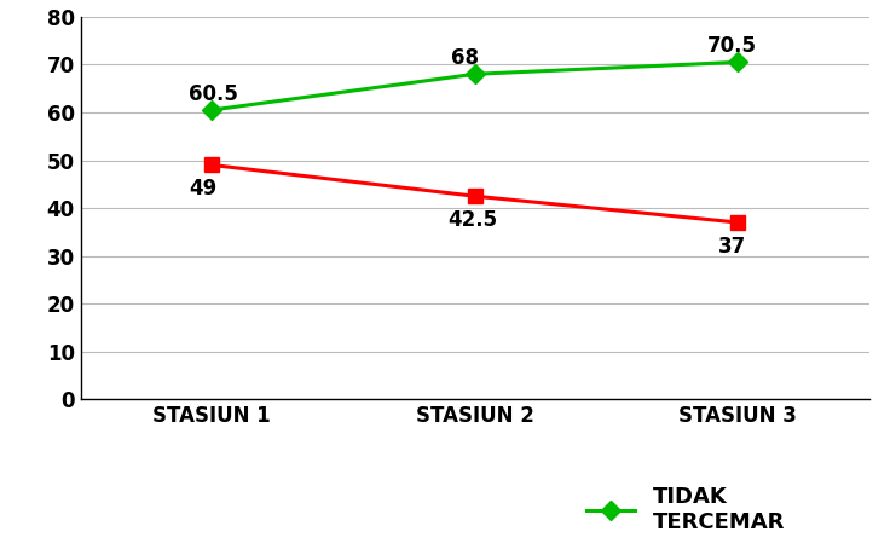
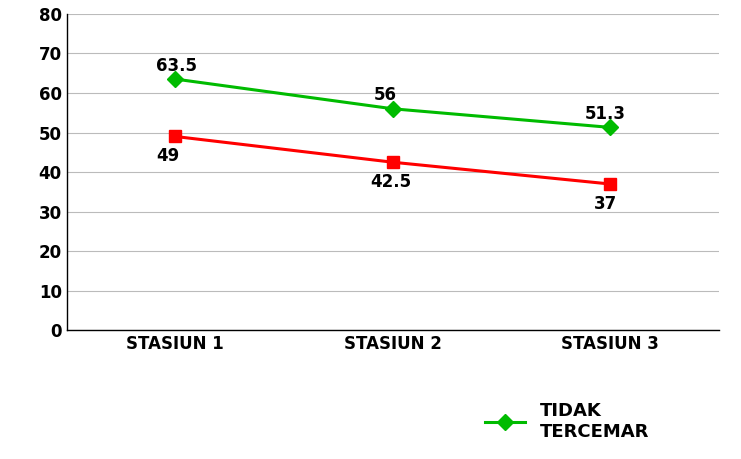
TIDAK TERCEMAR/STASIUN 1: 60.5 -> 63.5
TIDAK TERCEMAR/STASIUN 2: 68 -> 56
TIDAK TERCEMAR/STASIUN 3: 70.5 -> 51.3
